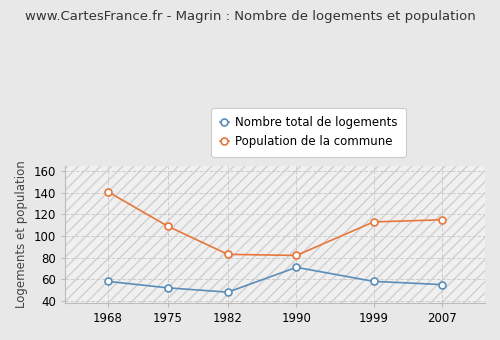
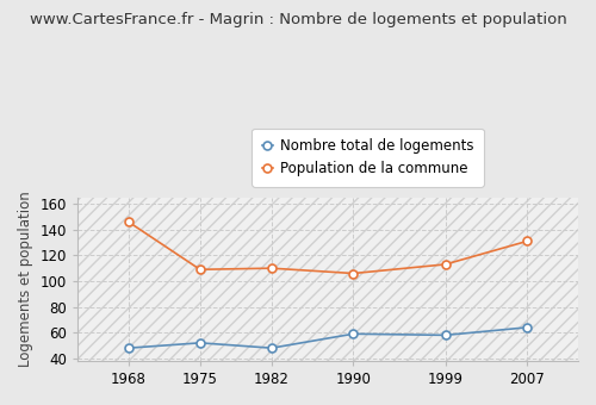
Nombre total de logements/1968: 58 -> 48
Population de la commune/1968: 141 -> 146
Population de la commune/1982: 83 -> 110
Nombre total de logements/1990: 71 -> 59
Population de la commune/1990: 82 -> 106
Nombre total de logements/2007: 55 -> 64
Population de la commune/2007: 115 -> 131
